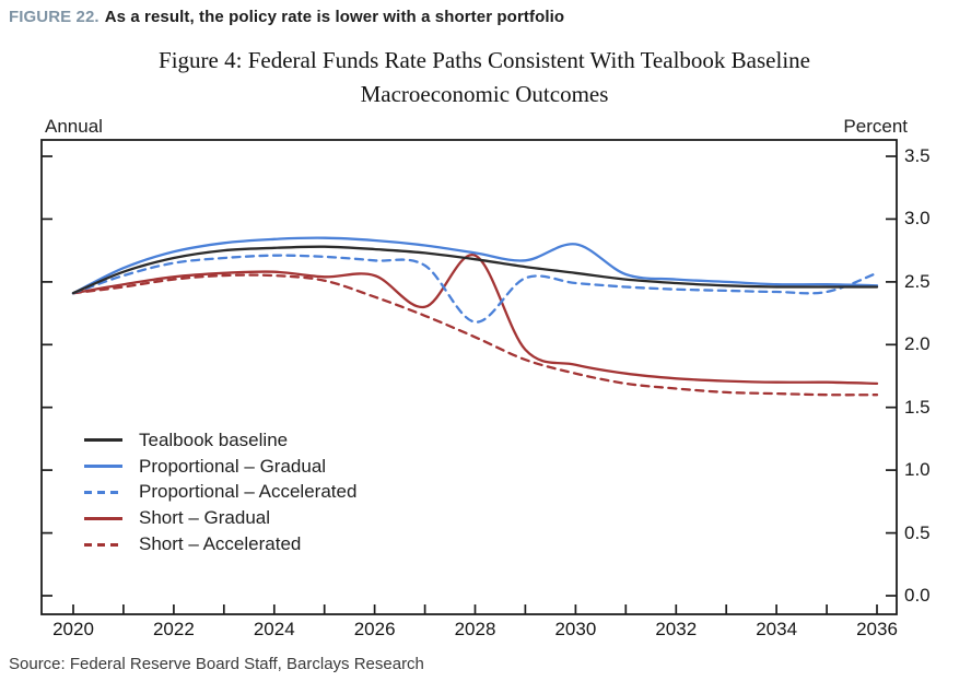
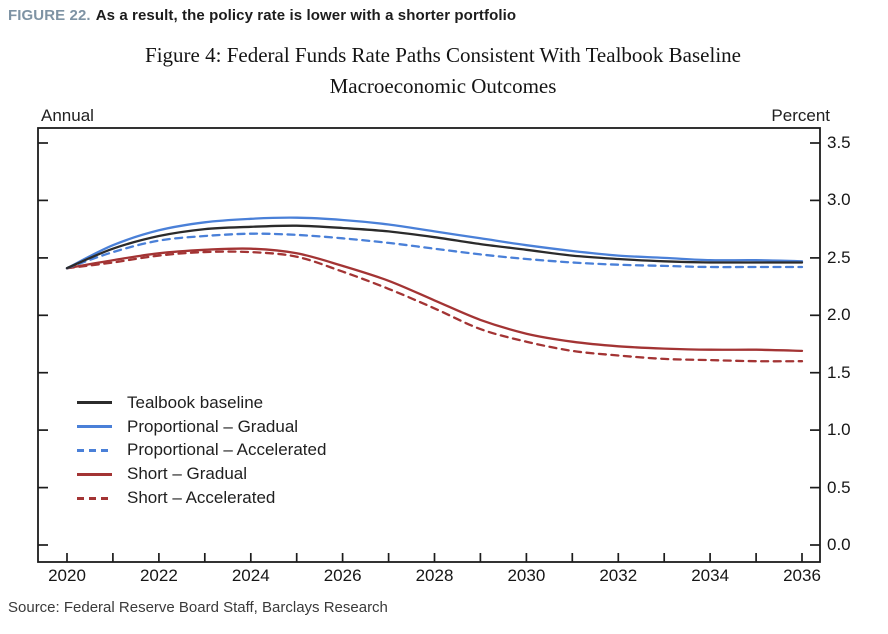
Short – Gradual/2026: 2.55 -> 2.43
Proportional – Accelerated/2028: 2.18 -> 2.58
Short – Gradual/2028: 2.71 -> 2.13
Proportional – Gradual/2030: 2.80 -> 2.61
Proportional – Accelerated/2036: 2.57 -> 2.42
